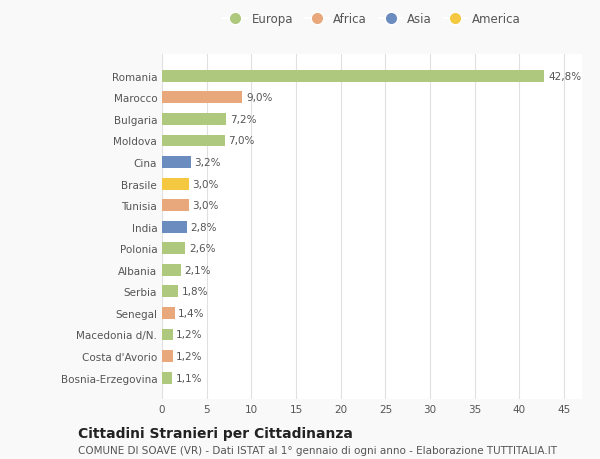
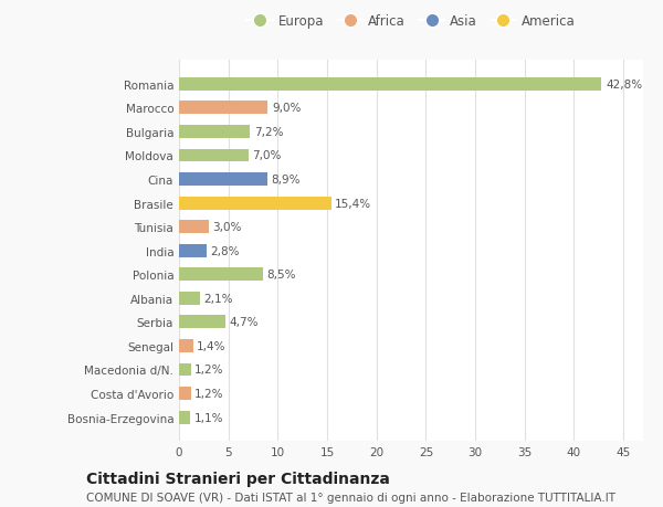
Cina: 3,2% -> 8,9%
Brasile: 3,0% -> 15,4%
Polonia: 2,6% -> 8,5%
Serbia: 1,8% -> 4,7%
